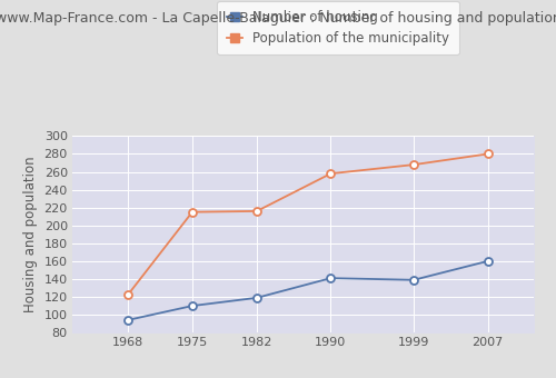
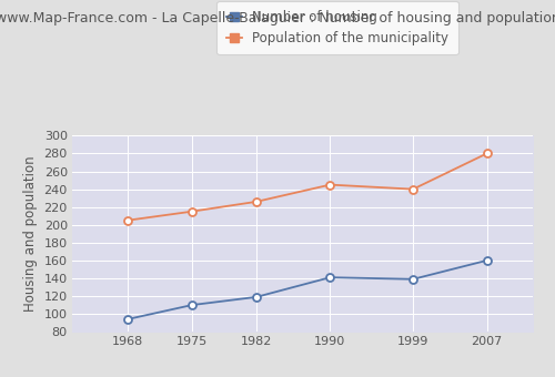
Population of the municipality/1968: 122 -> 205
Population of the municipality/1982: 216 -> 226
Population of the municipality/1990: 258 -> 245
Population of the municipality/1999: 268 -> 240
